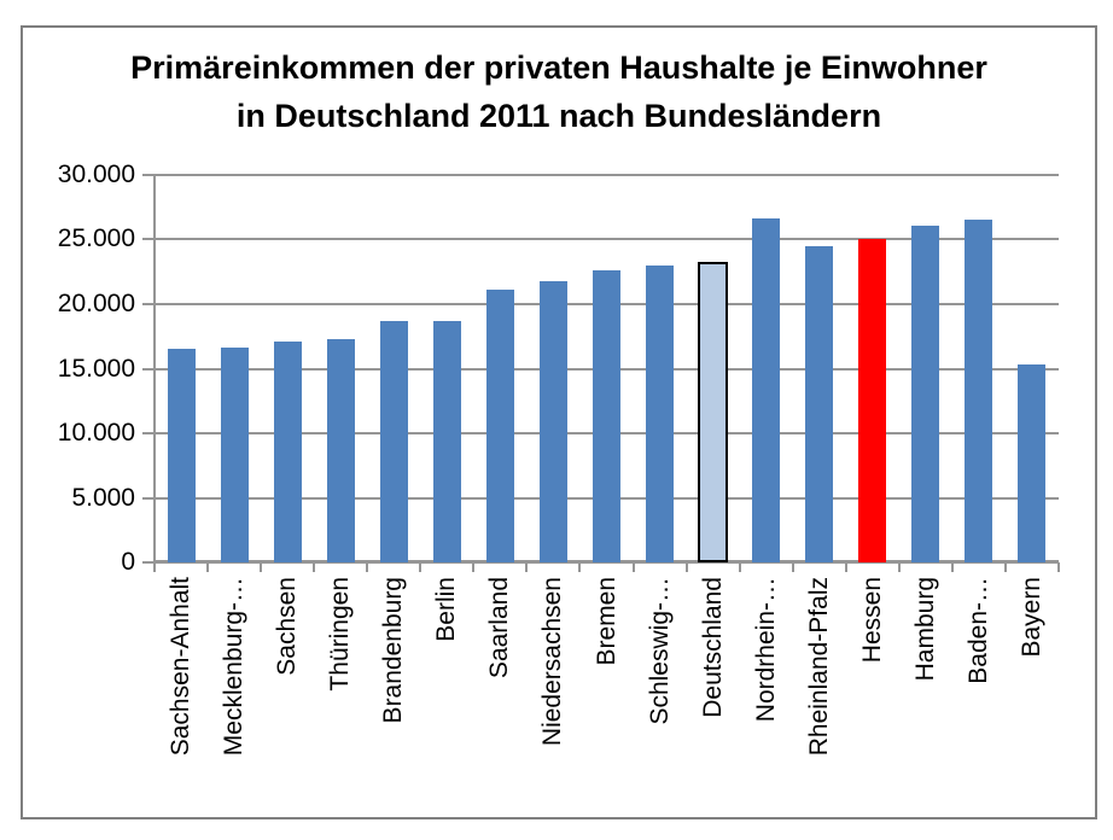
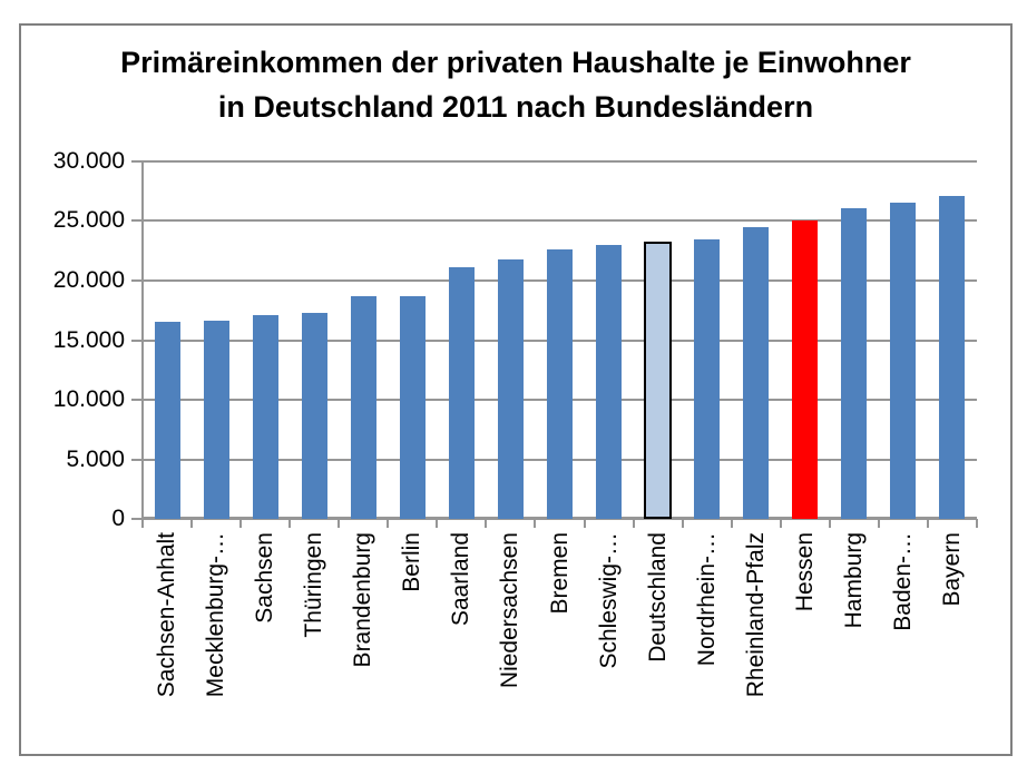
Nordrhein-…: 26600 -> 23500
Bayern: 15300 -> 27100
